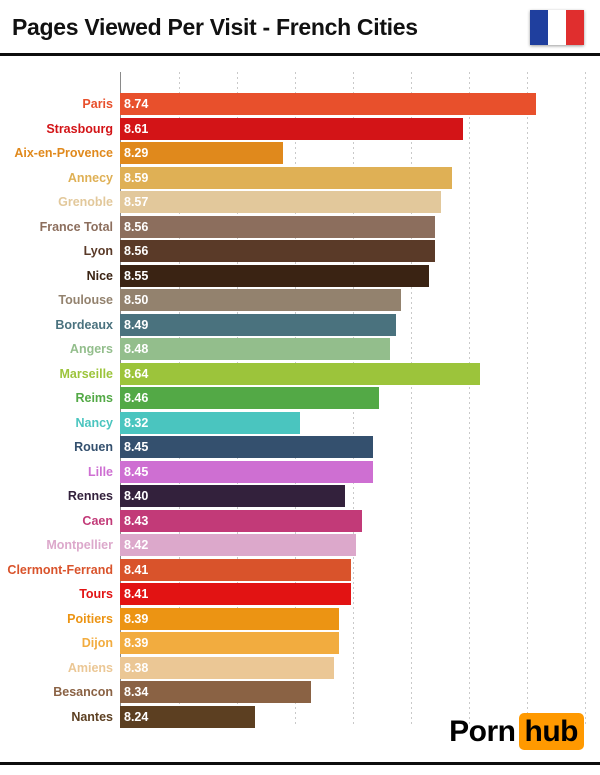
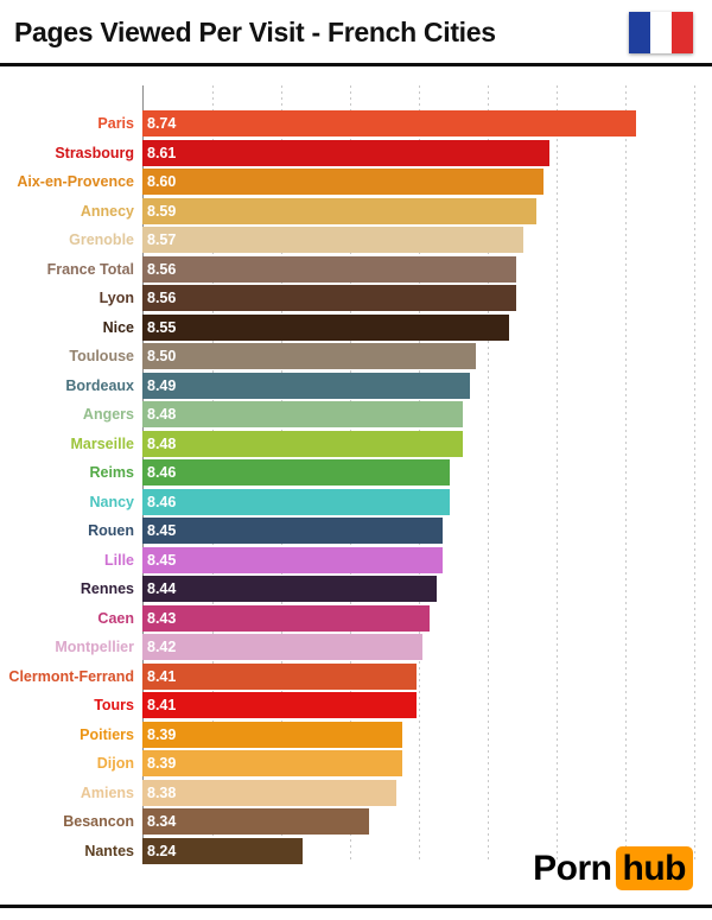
Aix-en-Provence: 8.29 -> 8.60
Marseille: 8.64 -> 8.48
Nancy: 8.32 -> 8.46
Rennes: 8.40 -> 8.44
